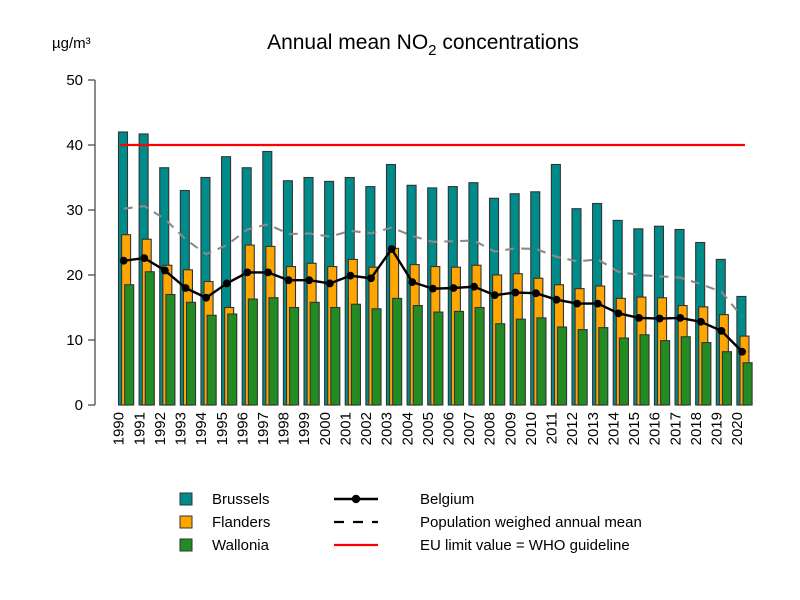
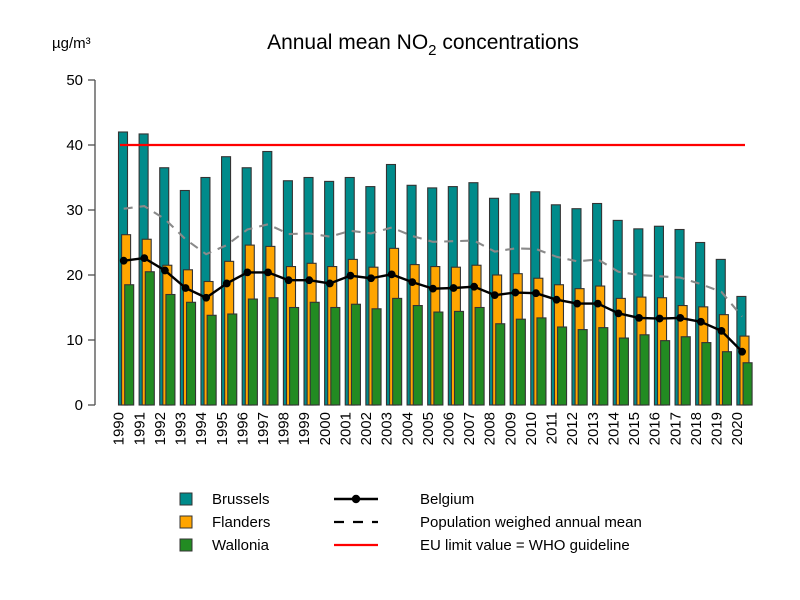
Flanders/1995: 15 -> 22
Belgium/2003: 24 -> 20
Brussels/2011: 37 -> 31
